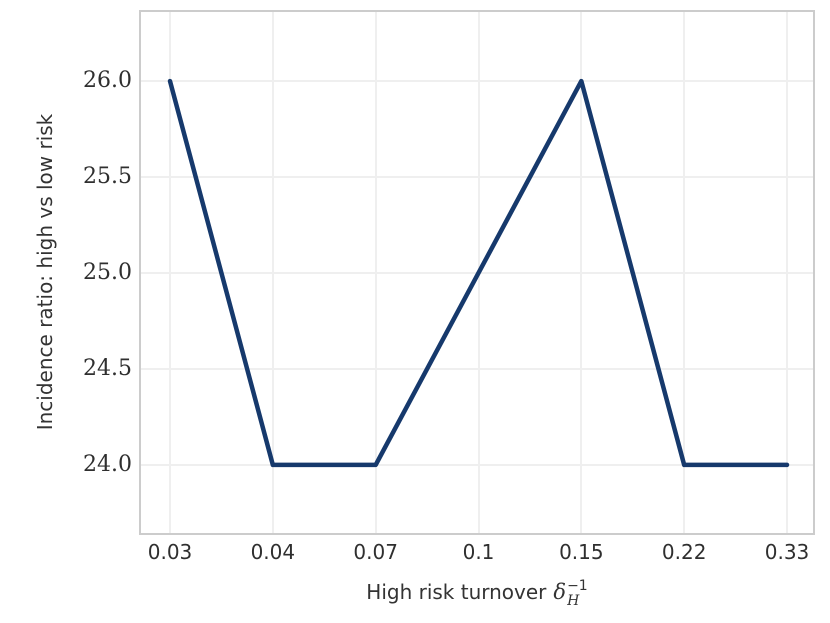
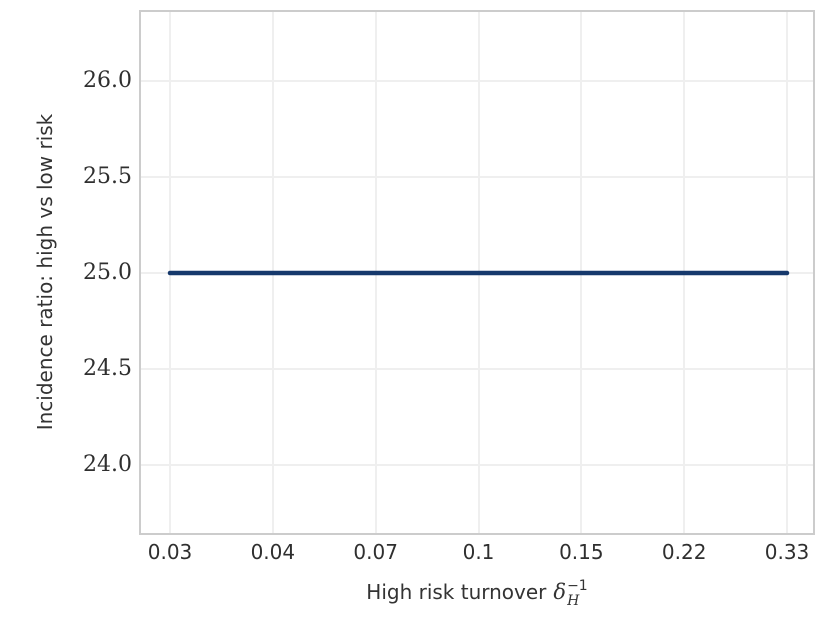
0.03: 26 -> 25
0.04: 24 -> 25
0.07: 24 -> 25
0.15: 26 -> 25
0.22: 24 -> 25
0.33: 24 -> 25
